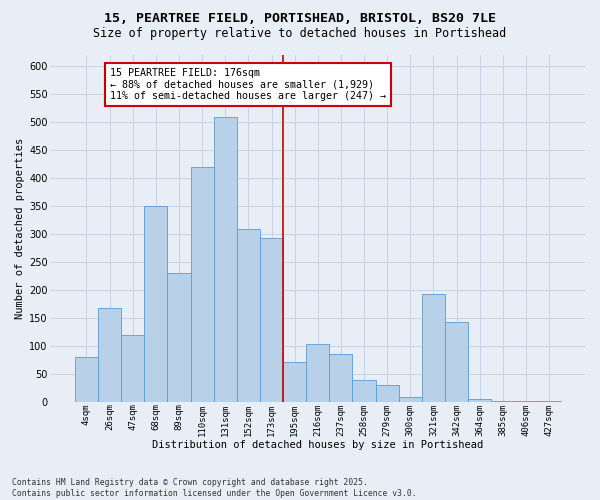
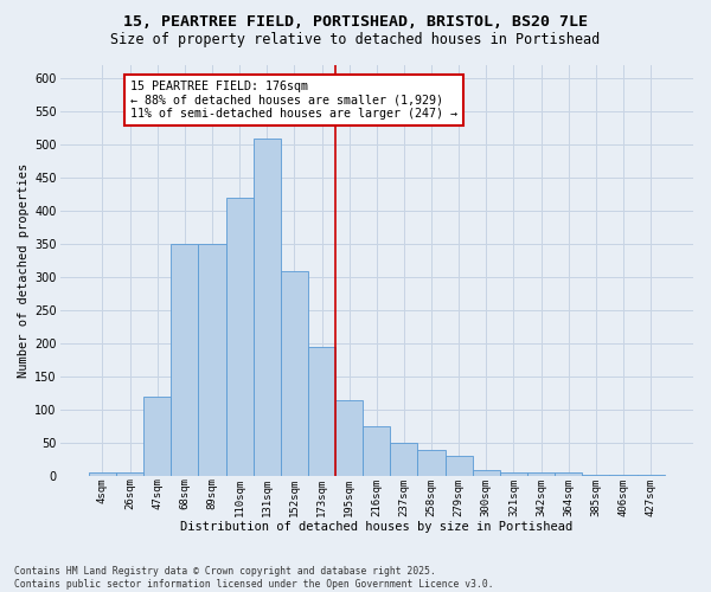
4sqm: 80 -> 5
26sqm: 168 -> 5
89sqm: 230 -> 350
173sqm: 294 -> 195
195sqm: 72 -> 115
216sqm: 104 -> 75
237sqm: 86 -> 50
321sqm: 194 -> 5
342sqm: 144 -> 5
